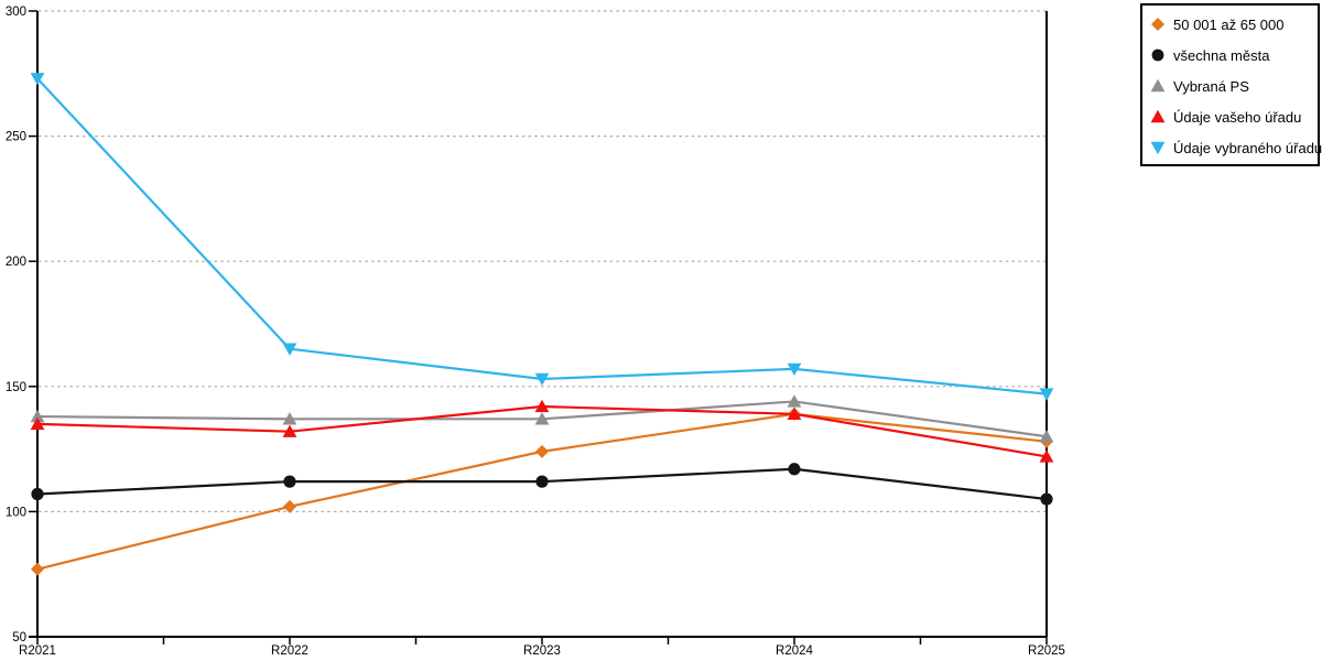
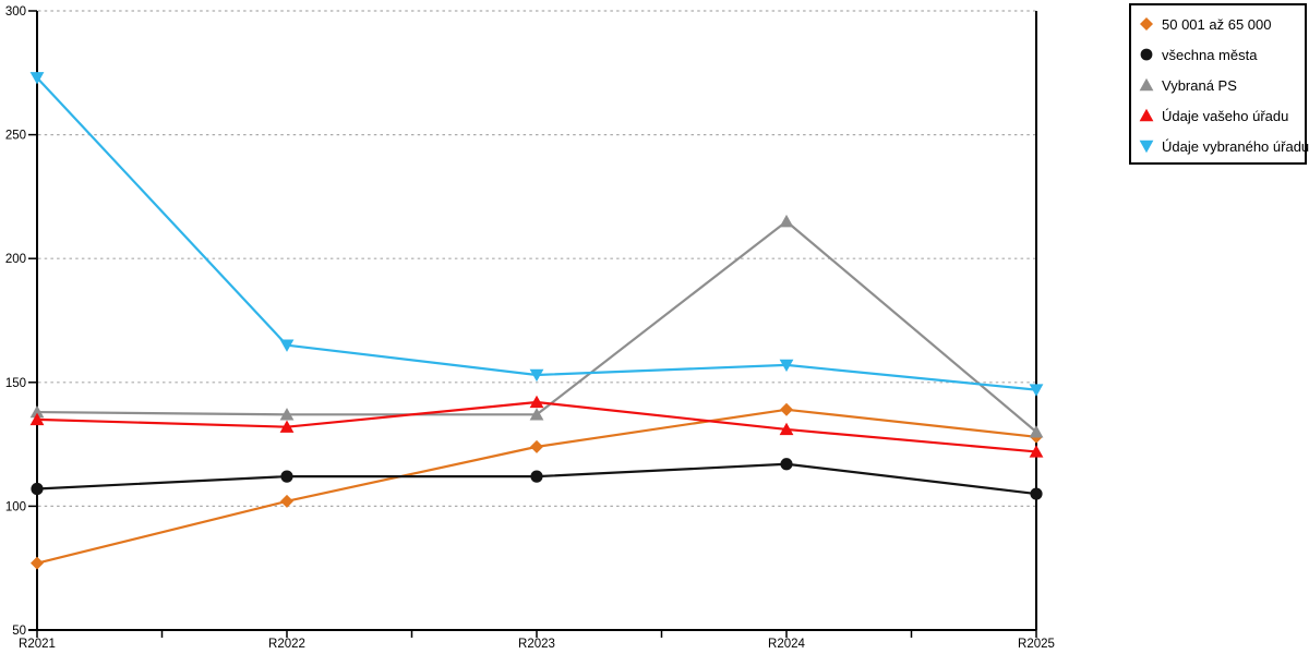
Vybraná PS/R2024: 144 -> 215
Údaje vašeho úřadu/R2024: 139 -> 131
